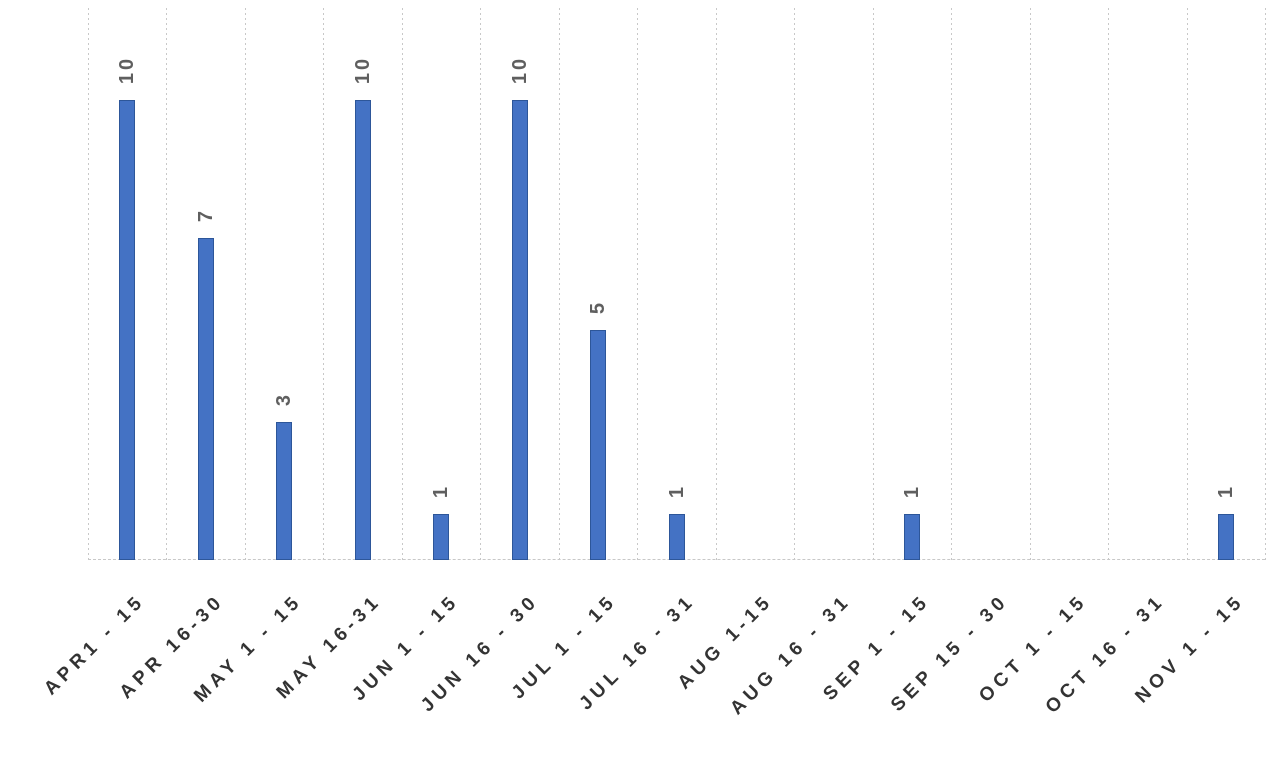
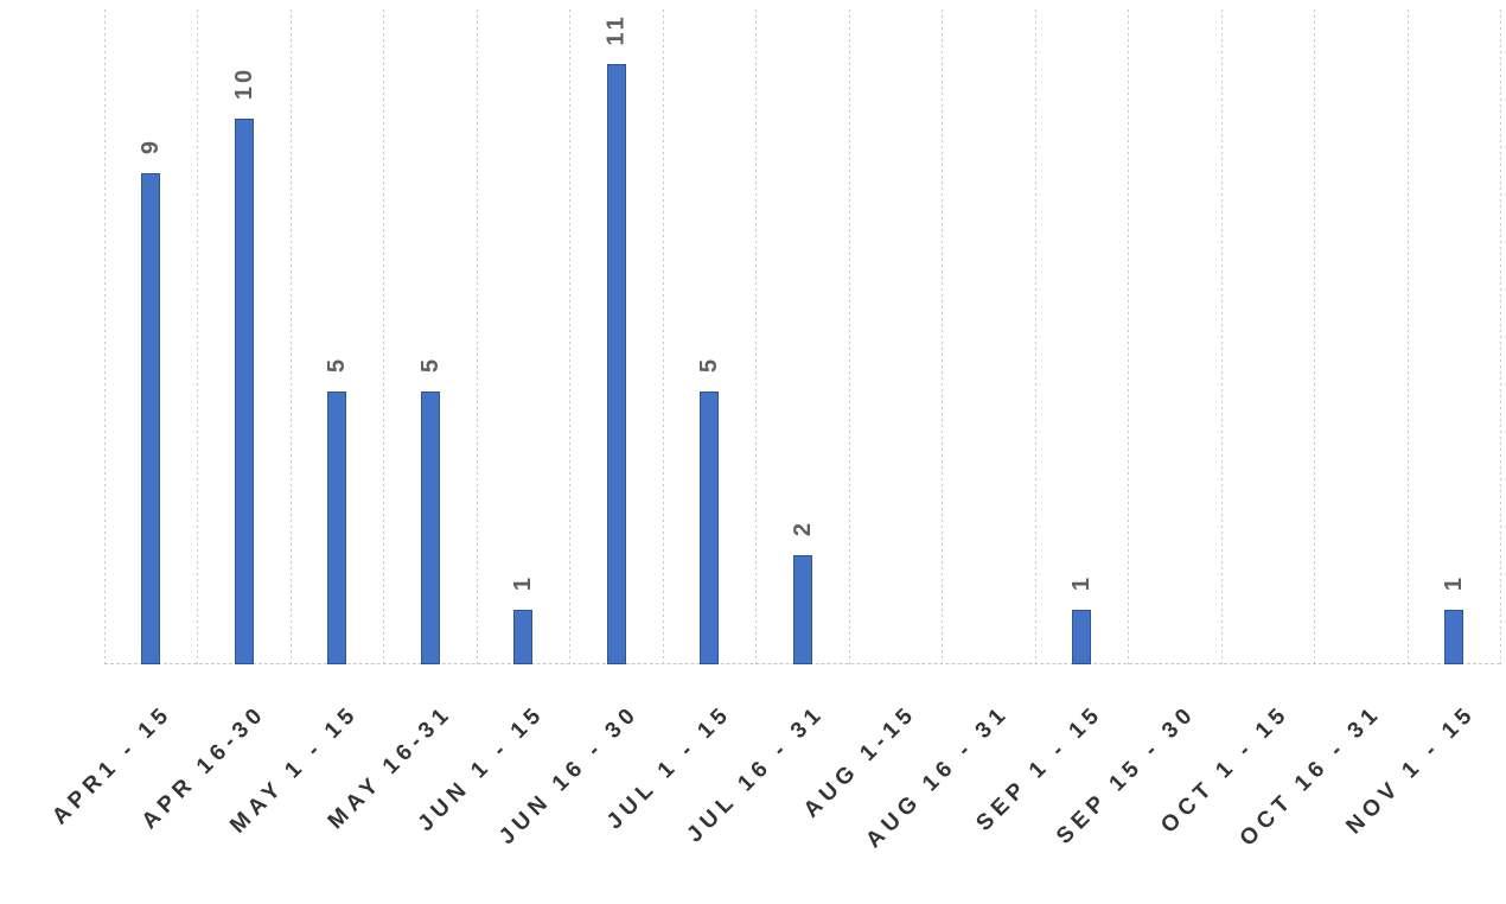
APR1 - 15: 10 -> 9
APR 16-30: 7 -> 10
MAY 1 - 15: 3 -> 5
MAY 16-31: 10 -> 5
JUN 16 - 30: 10 -> 11
JUL 16 - 31: 1 -> 2
